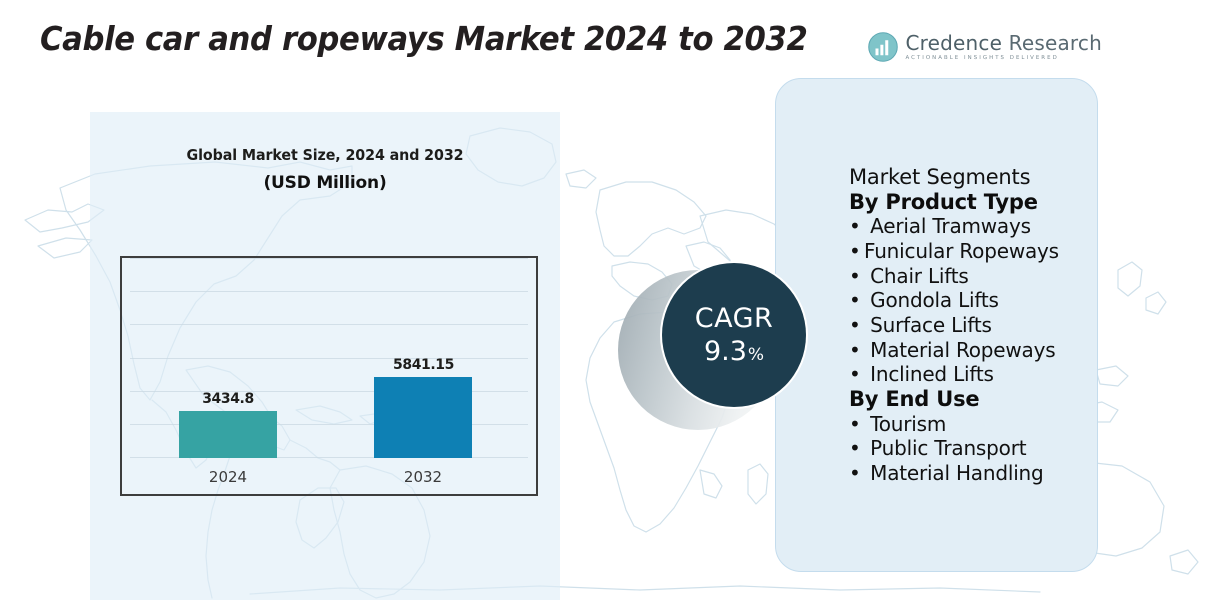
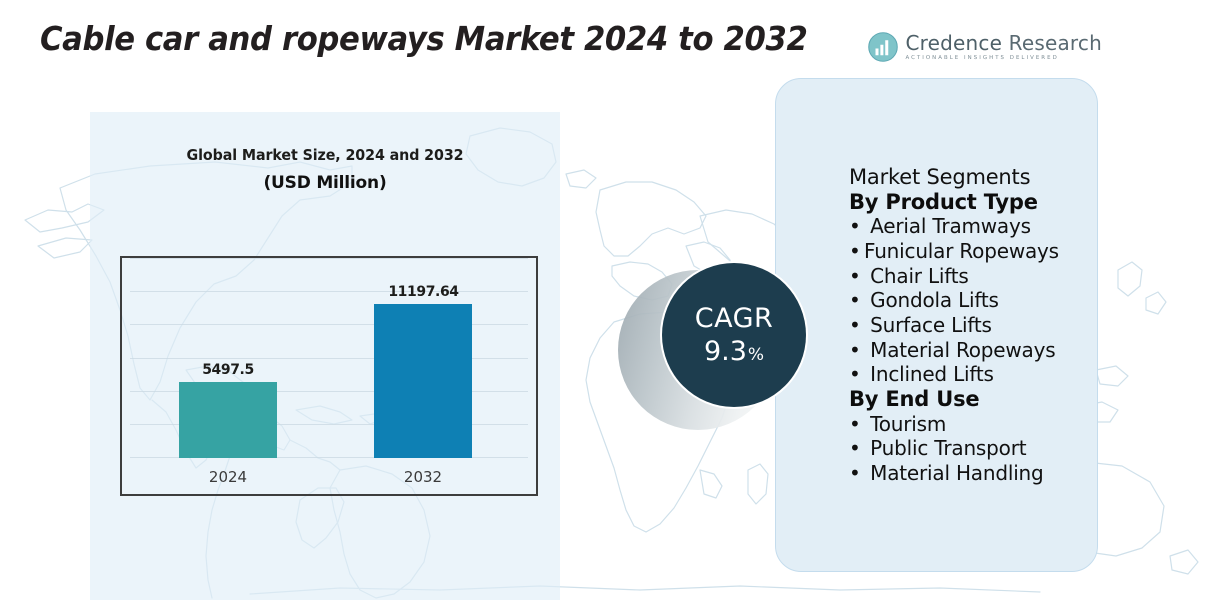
2024: 3434.8 -> 5497.5
2032: 5841.15 -> 11197.64
